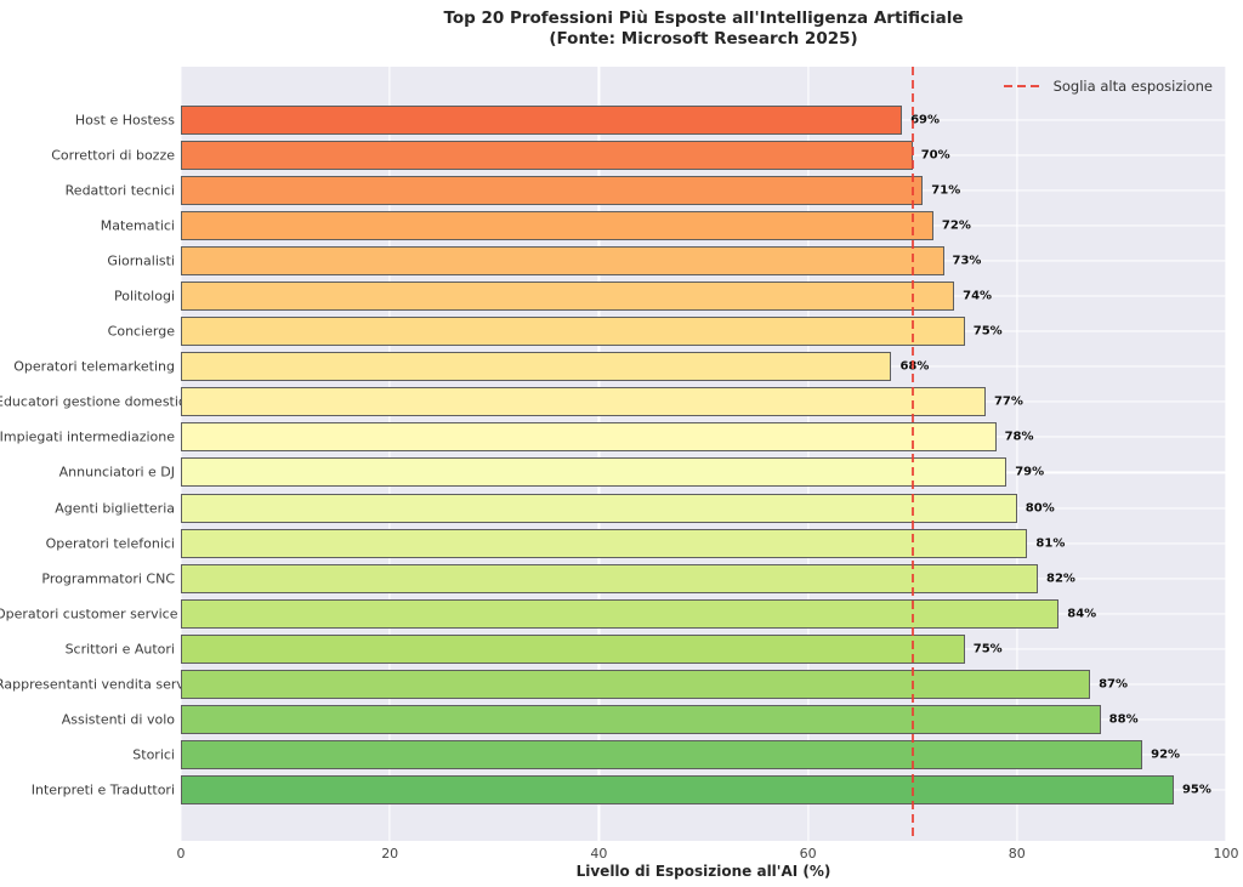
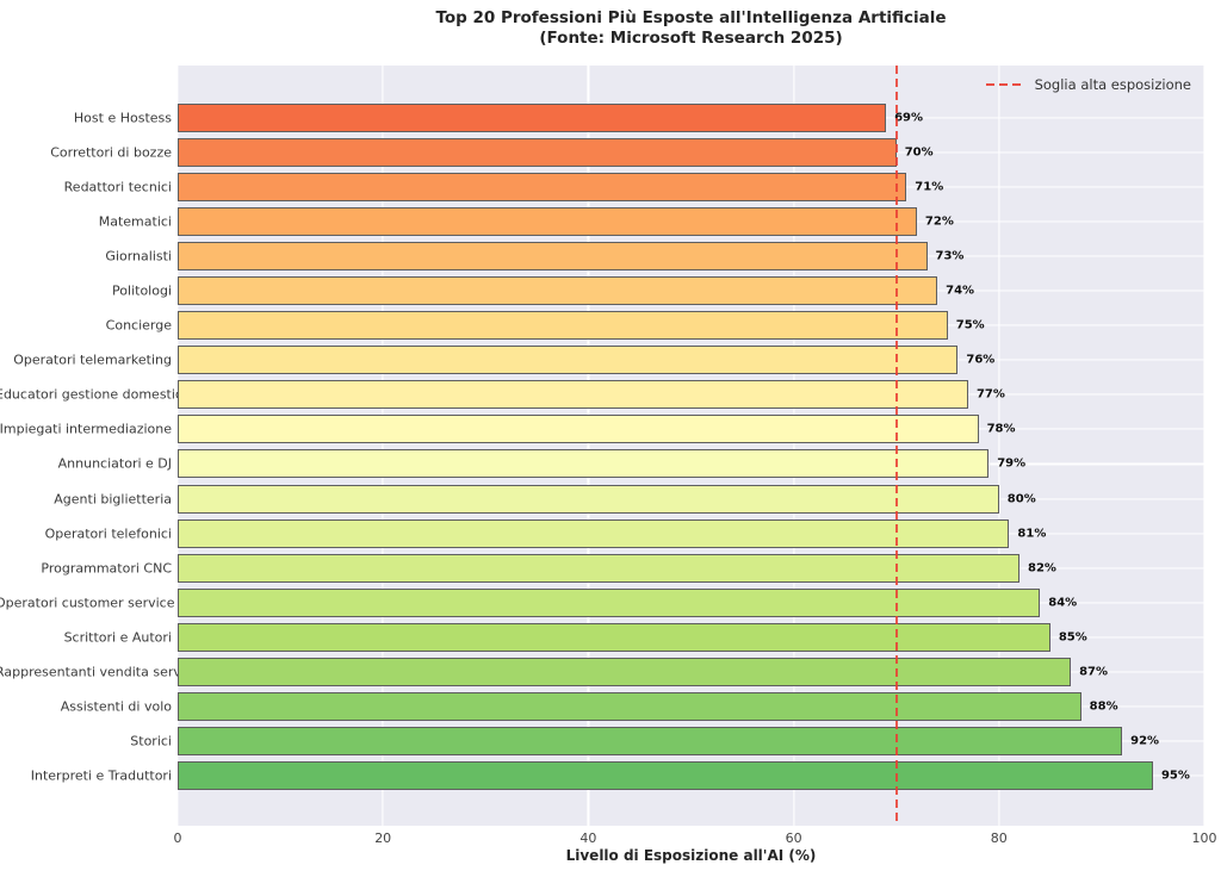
Operatori telemarketing: 68% -> 76%
Scrittori e Autori: 75% -> 85%
